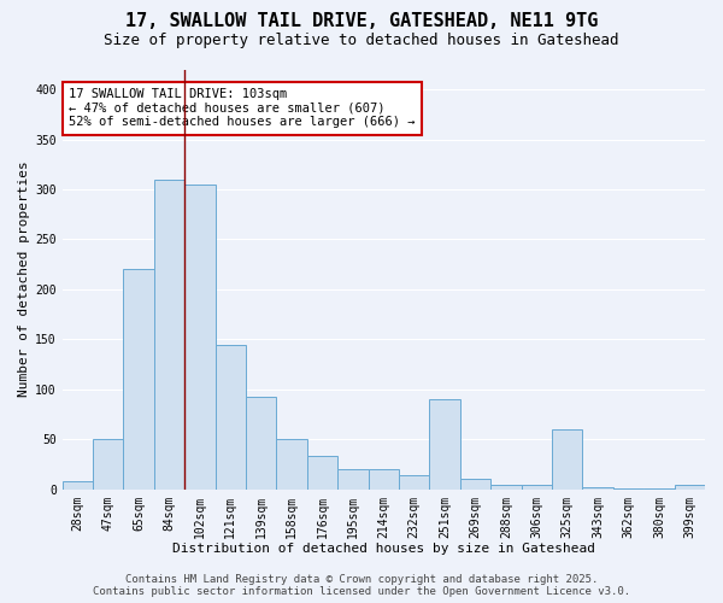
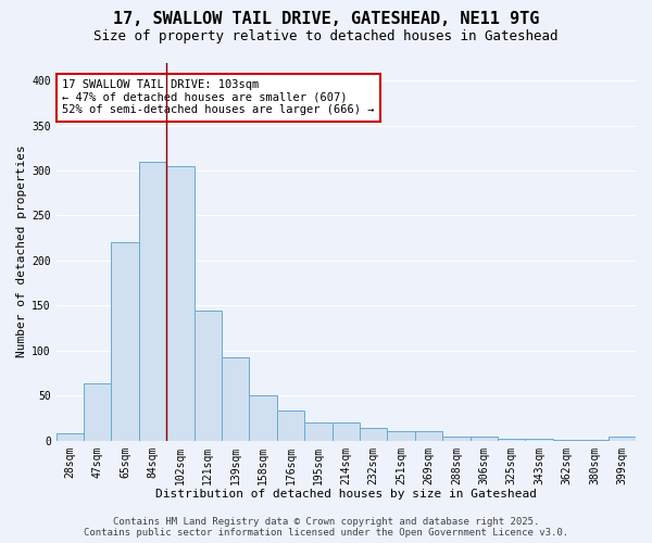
47sqm: 50 -> 64
251sqm: 90 -> 11
325sqm: 60 -> 2
